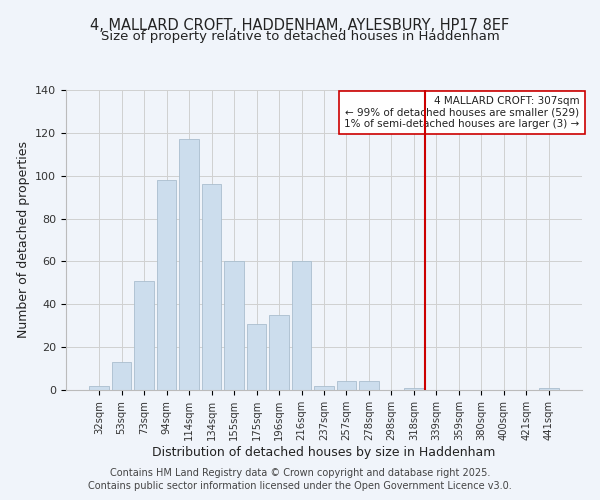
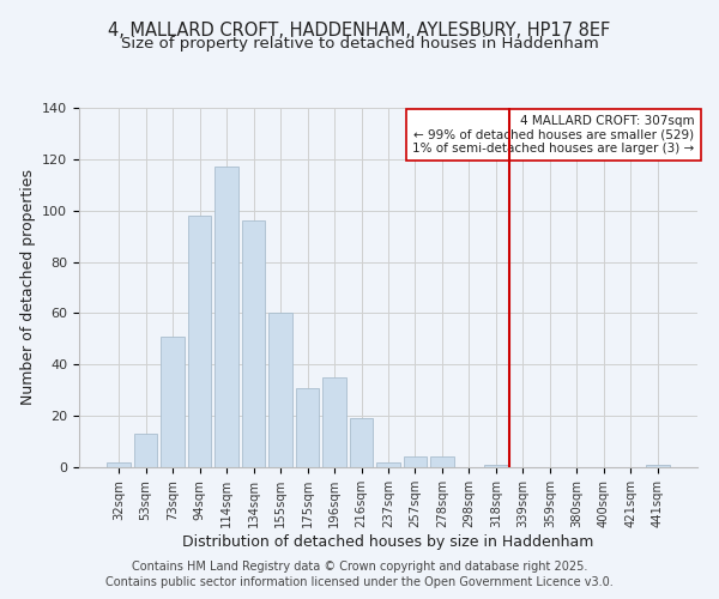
216sqm: 60 -> 19
